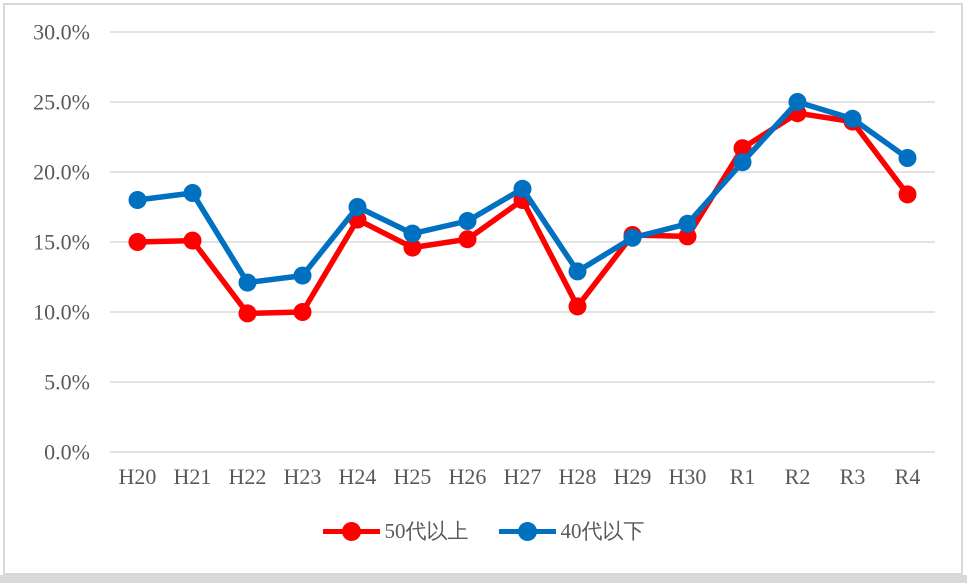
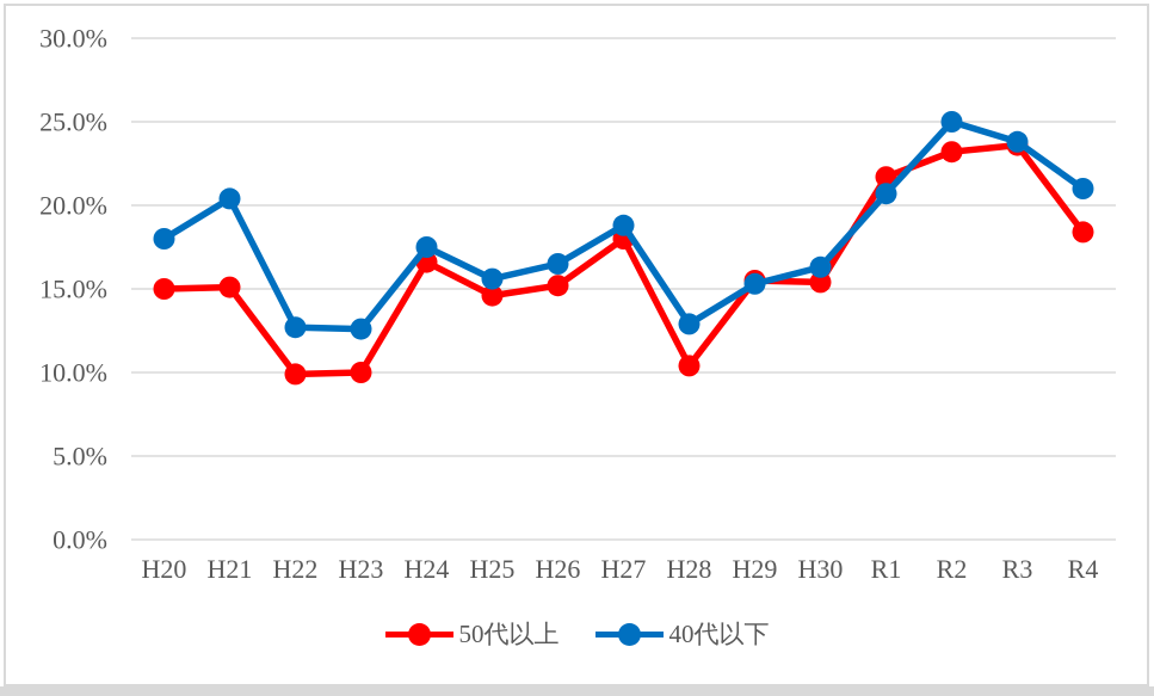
40代以下/H21: 18.5% -> 20.4%
40代以下/H22: 12.1% -> 12.7%
50代以上/R2: 24.2% -> 23.2%
